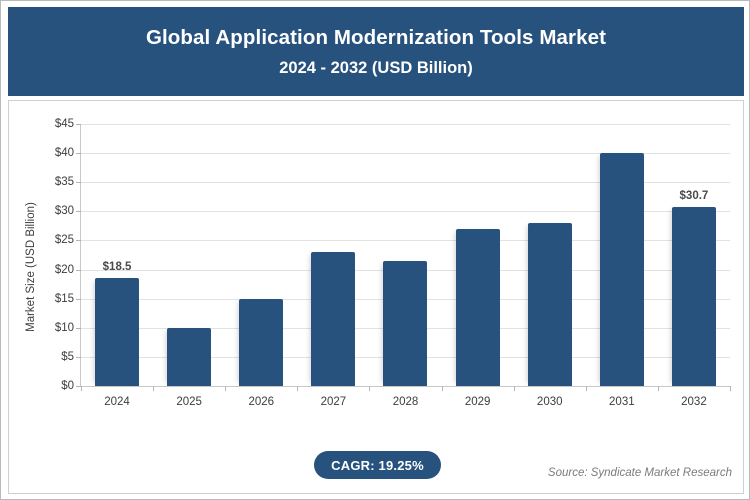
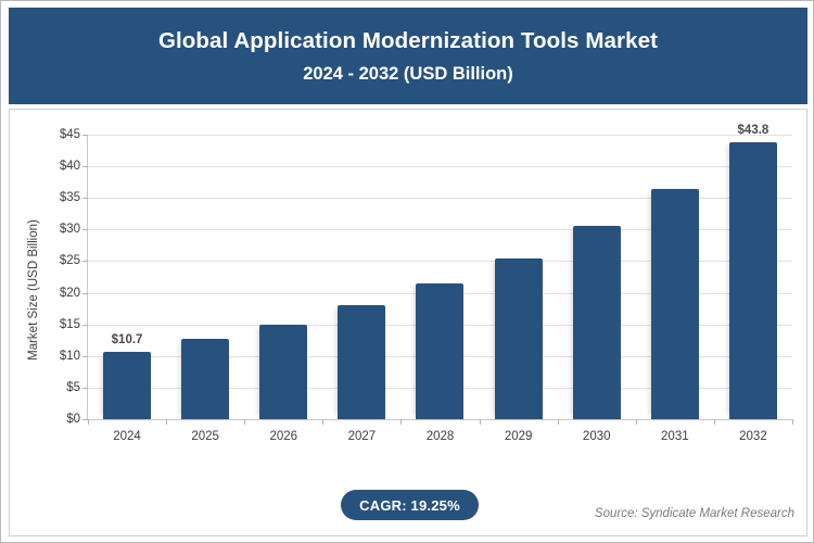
2024: $18.5 -> $10.7
2025: $10 -> $13
2027: $23 -> $18
2029: $27 -> $26
2030: $28 -> $31
2031: $40 -> $36
2032: $30.7 -> $43.8
